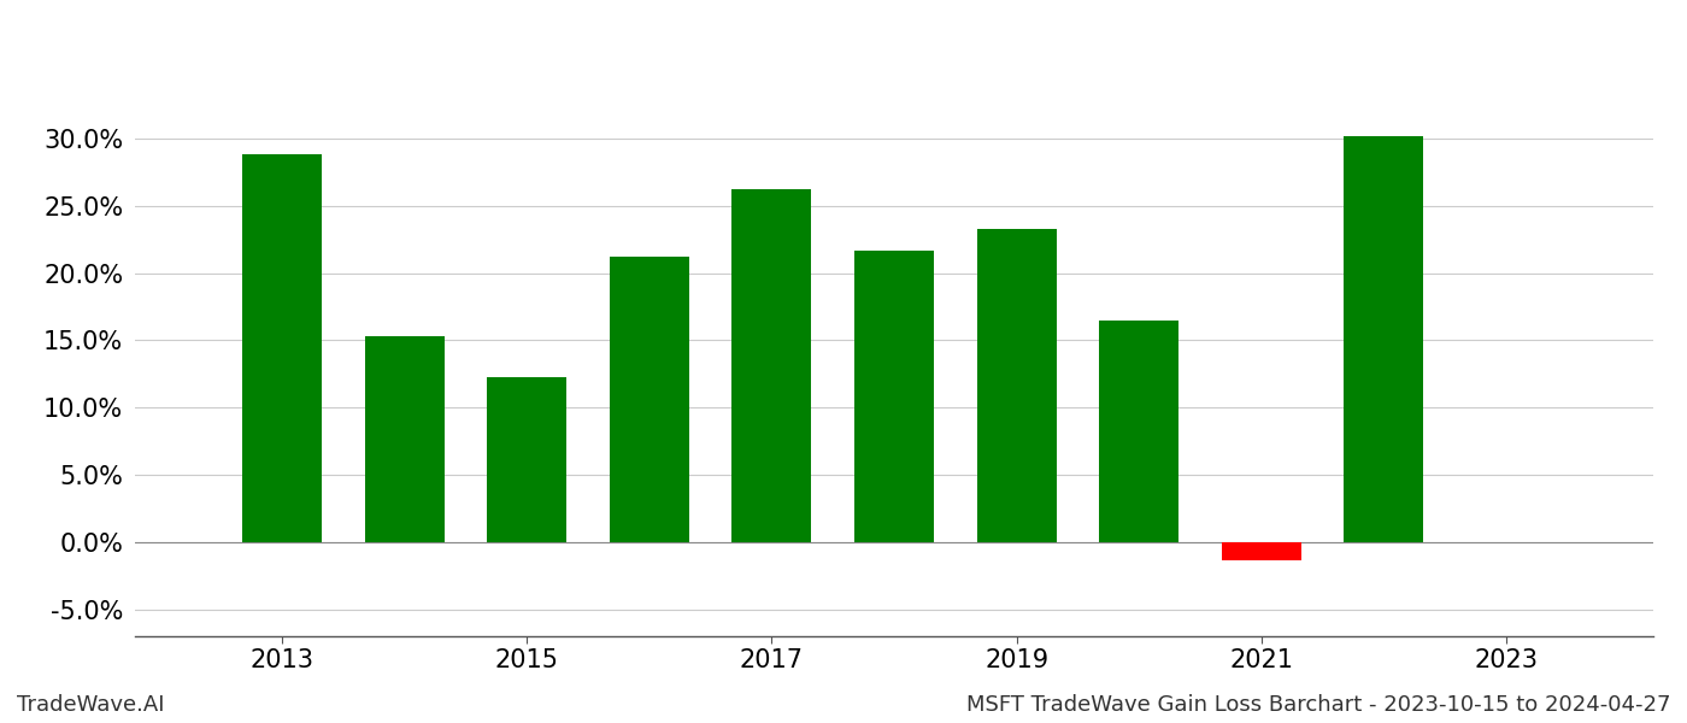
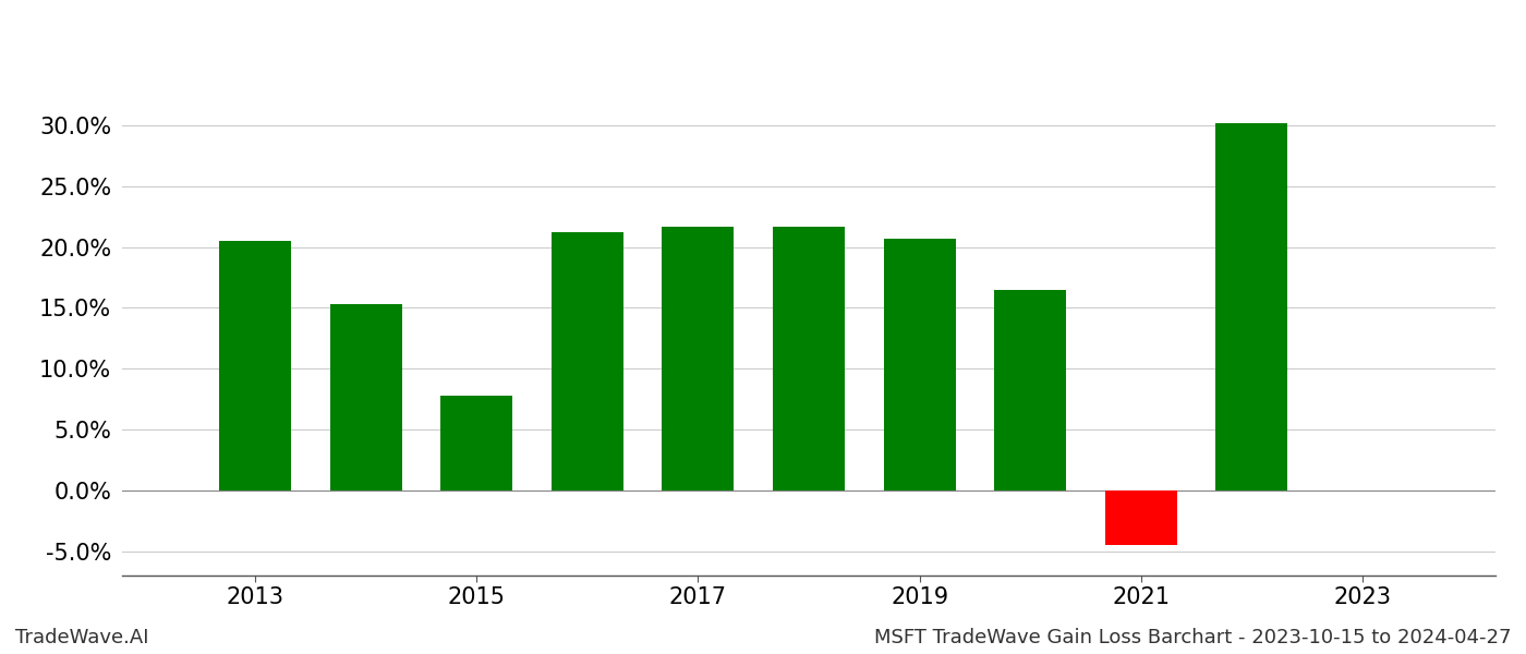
2013: 28.8% -> 20.5%
2015: 12.3% -> 7.8%
2017: 26.2% -> 21.7%
2019: 23.3% -> 20.7%
2021: -1.4% -> -4.5%
